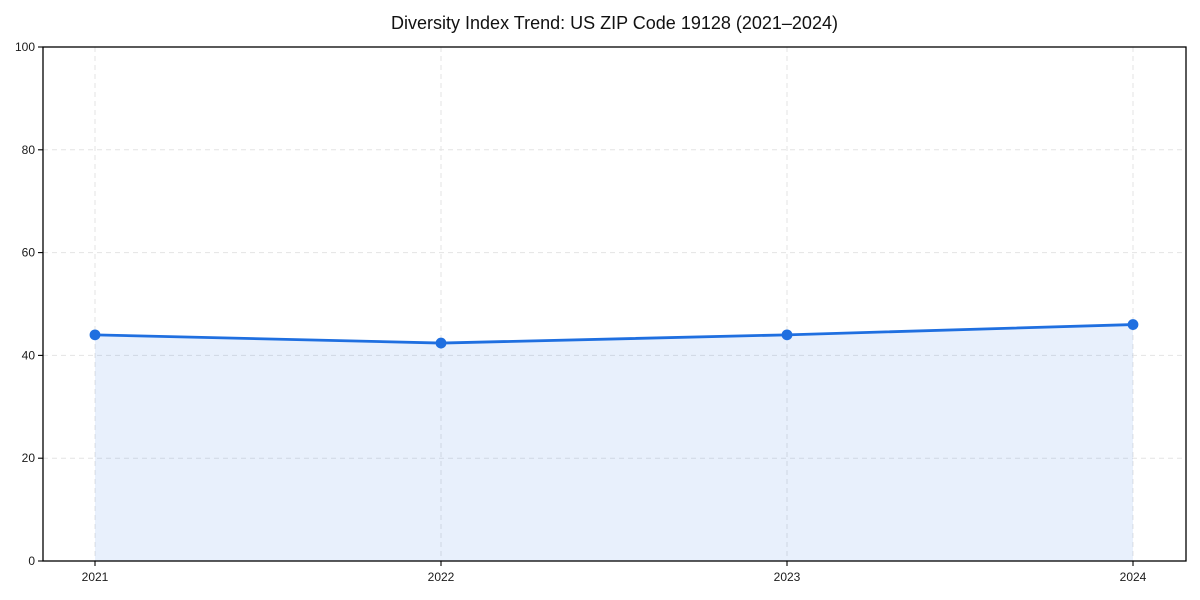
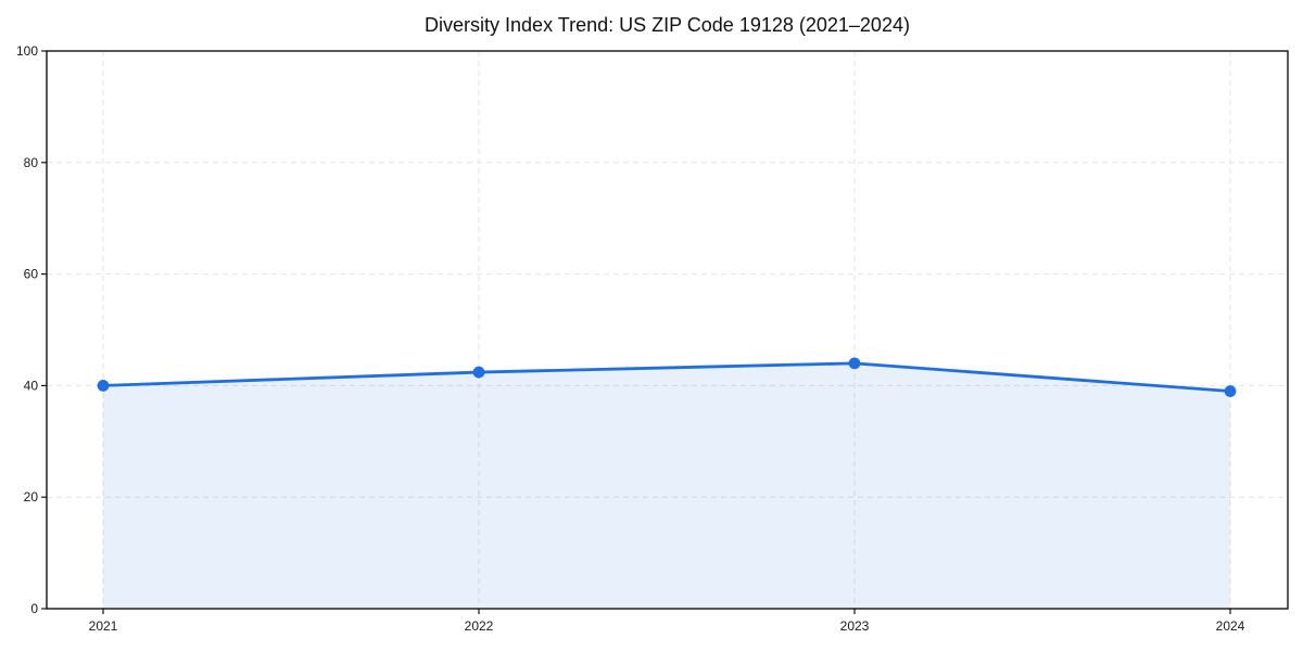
2021: 44 -> 40
2024: 46 -> 39
